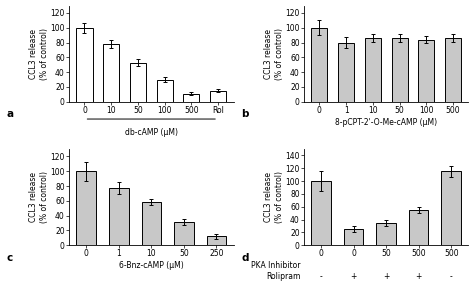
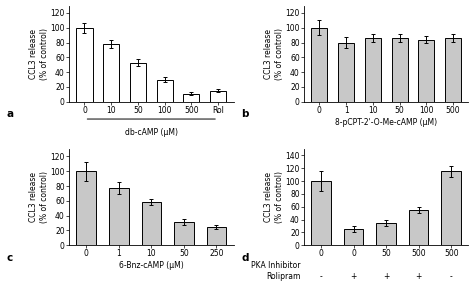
250: 12 -> 25
